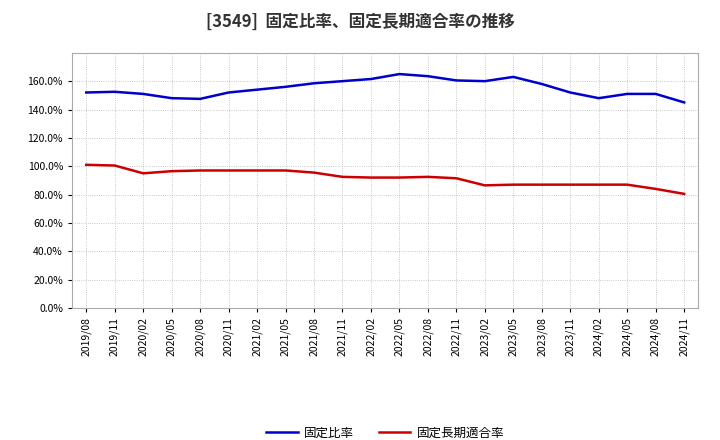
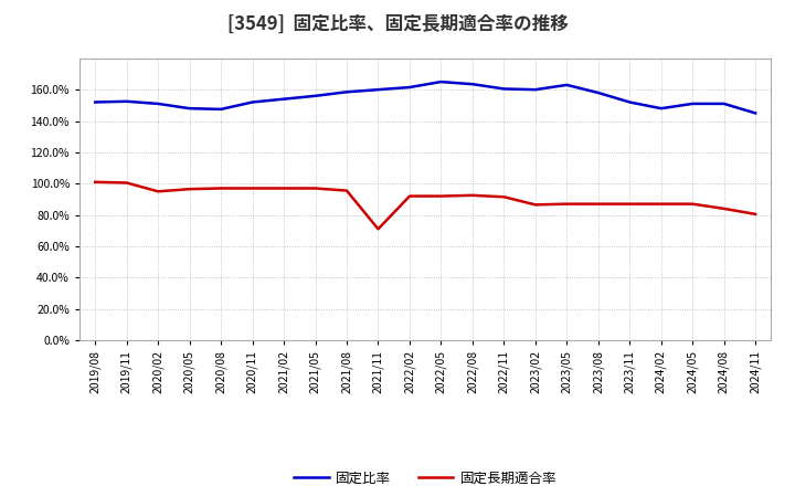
固定長期適合率/2021/11: 92% -> 71%
